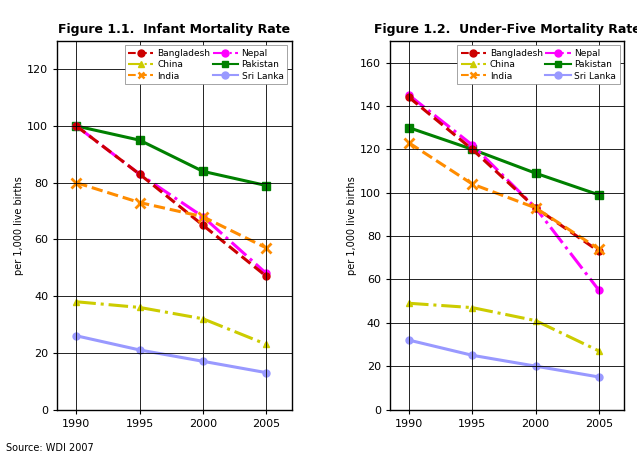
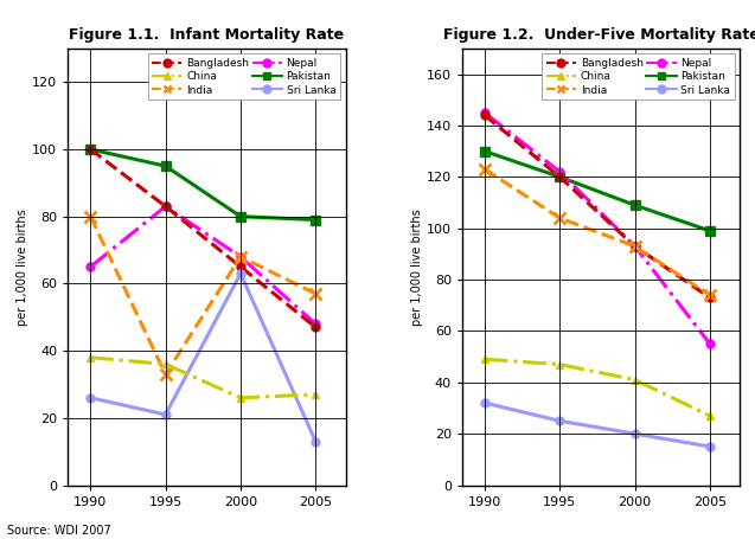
Figure 1.1. Infant Mortality Rate/Nepal/1990: 100 -> 65
Figure 1.1. Infant Mortality Rate/India/1995: 73 -> 33
Figure 1.1. Infant Mortality Rate/Pakistan/2000: 84 -> 80
Figure 1.1. Infant Mortality Rate/China/2000: 32 -> 26
Figure 1.1. Infant Mortality Rate/Sri Lanka/2000: 17 -> 63
Figure 1.1. Infant Mortality Rate/China/2005: 23 -> 27
